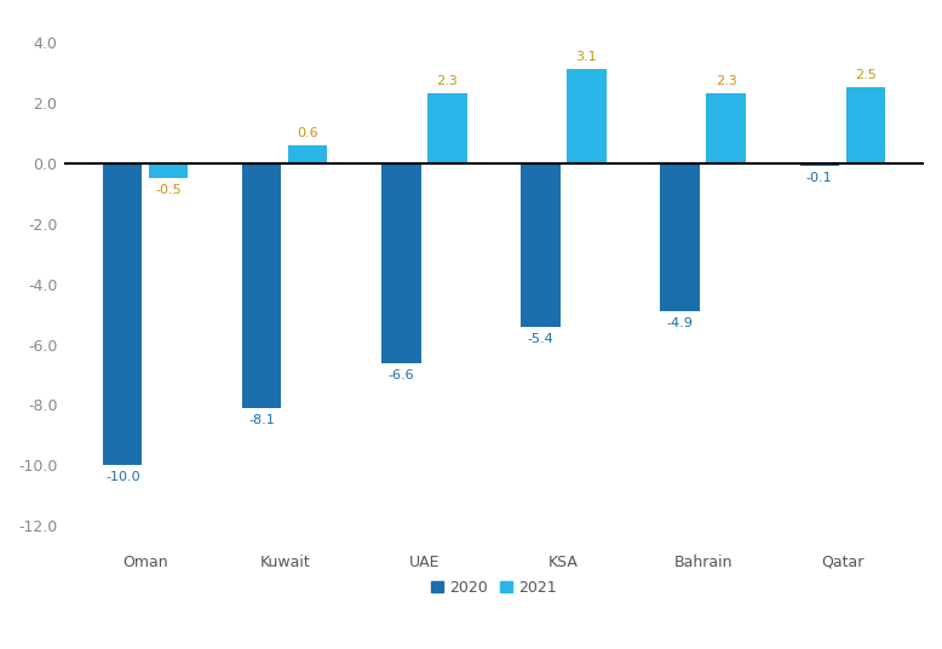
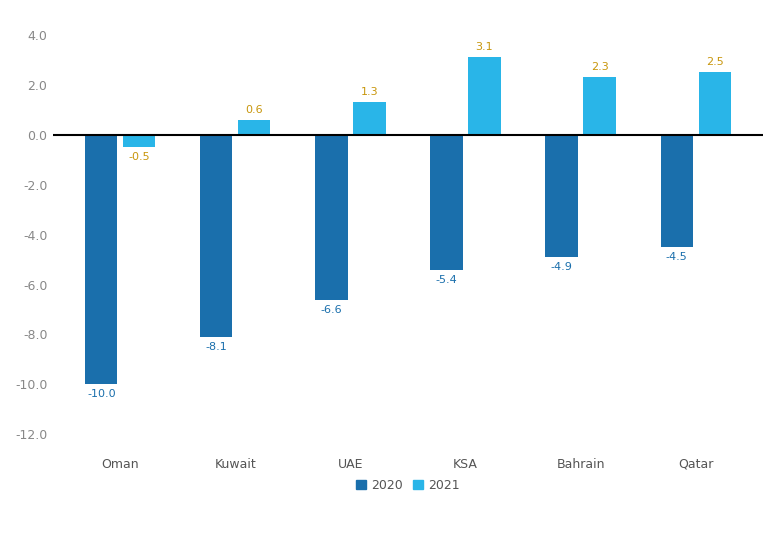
2021/UAE: 2.3 -> 1.3
2020/Qatar: -0.1 -> -4.5
